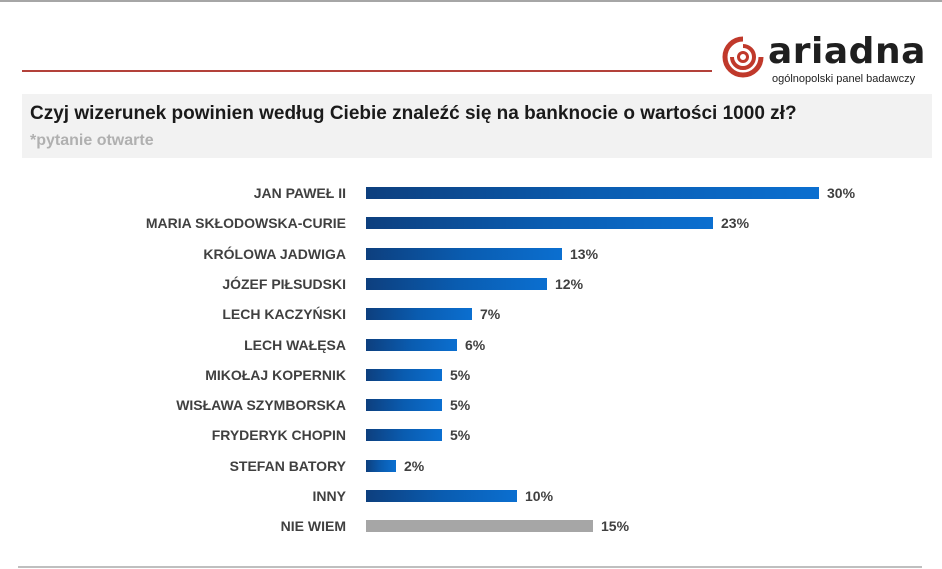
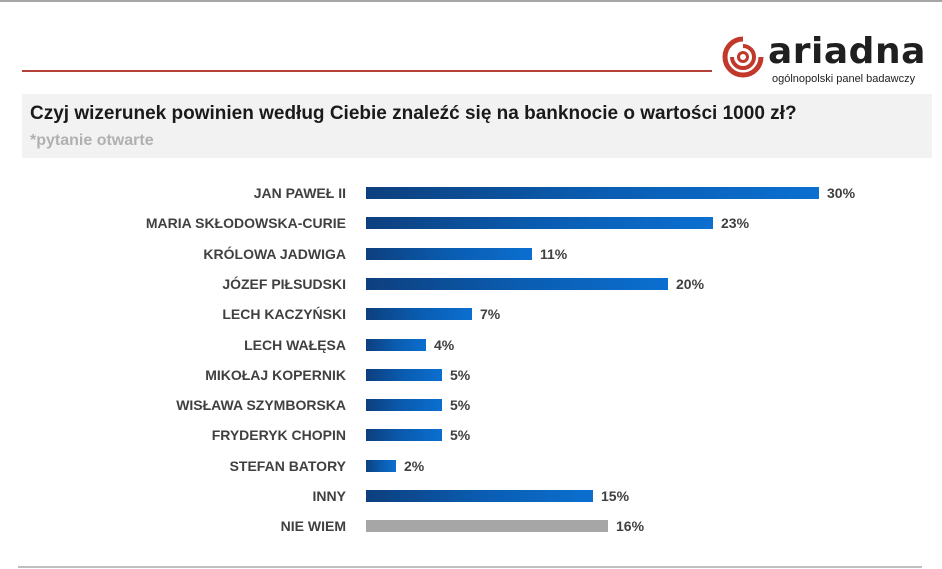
KRÓLOWA JADWIGA: 13% -> 11%
JÓZEF PIŁSUDSKI: 12% -> 20%
LECH WAŁĘSA: 6% -> 4%
INNY: 10% -> 15%
NIE WIEM: 15% -> 16%
